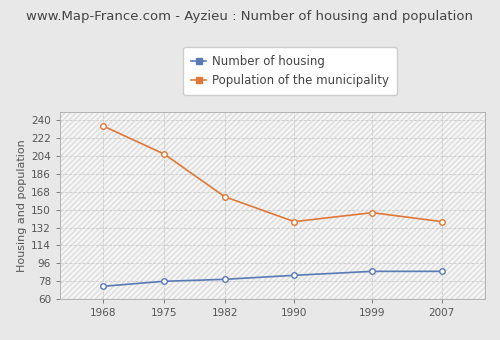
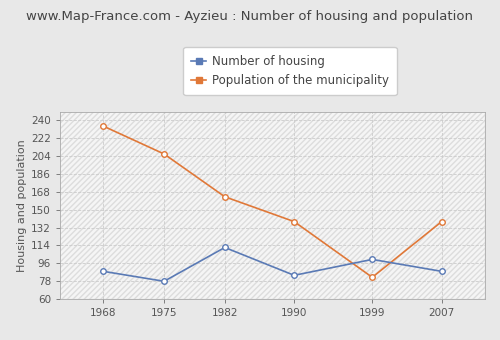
Number of housing/1968: 73 -> 88
Number of housing/1982: 80 -> 112
Number of housing/1999: 88 -> 100
Population of the municipality/1999: 147 -> 82
